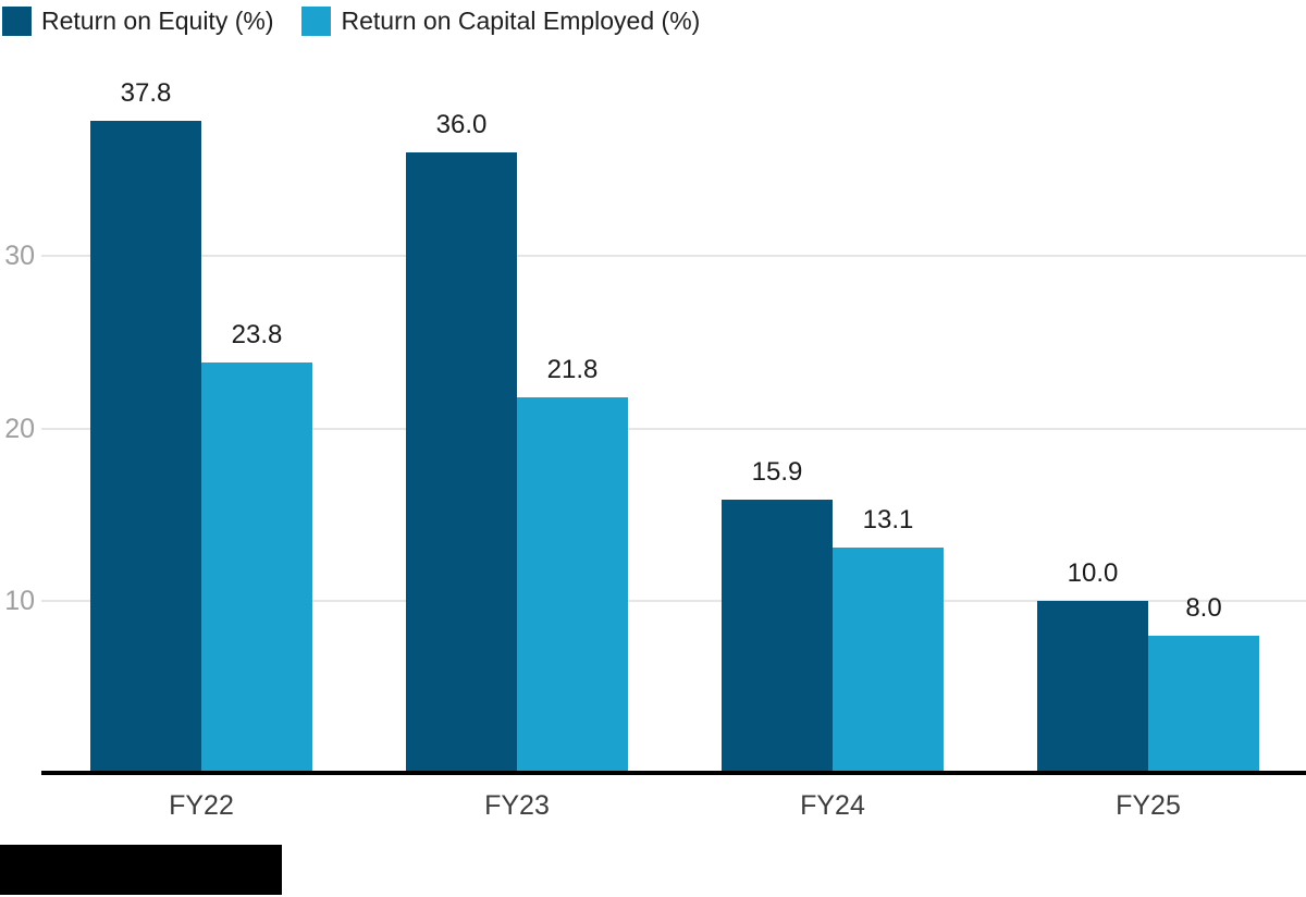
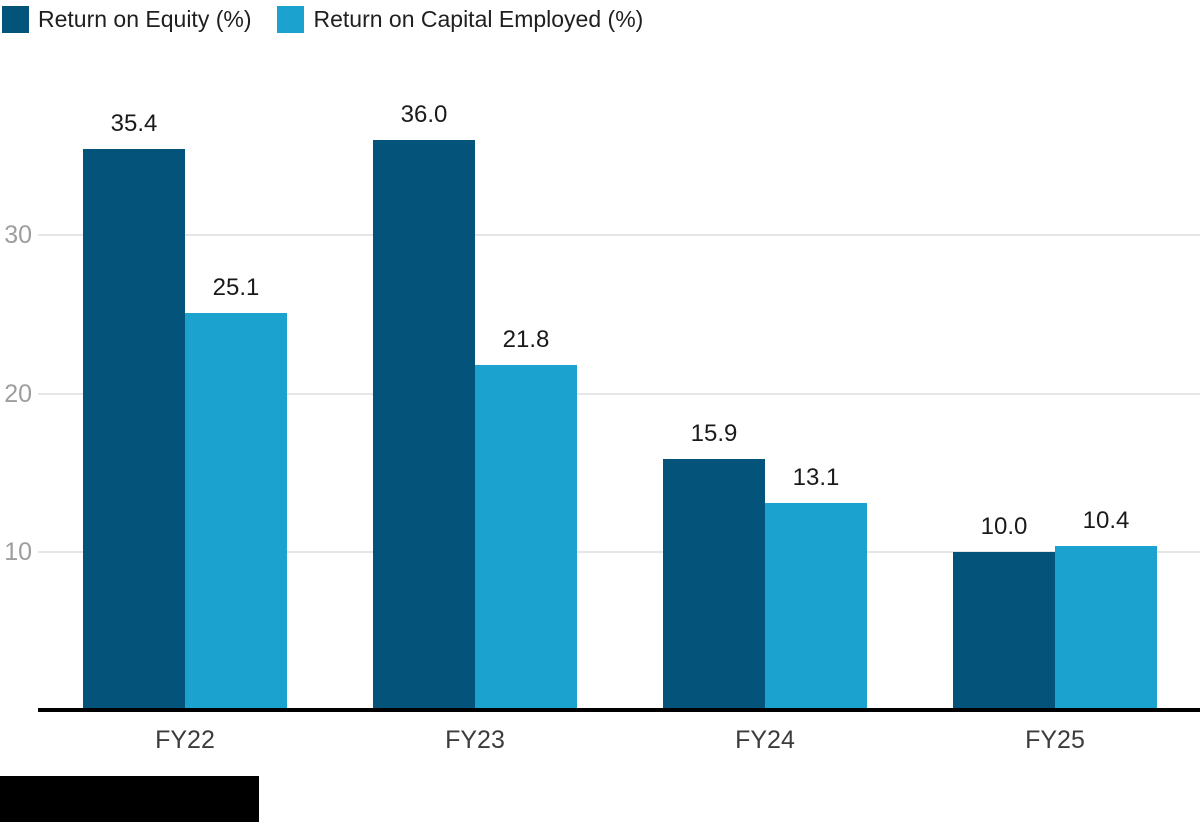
Return on Equity (%)/FY22: 37.8 -> 35.4
Return on Capital Employed (%)/FY22: 23.8 -> 25.1
Return on Capital Employed (%)/FY25: 8.0 -> 10.4
